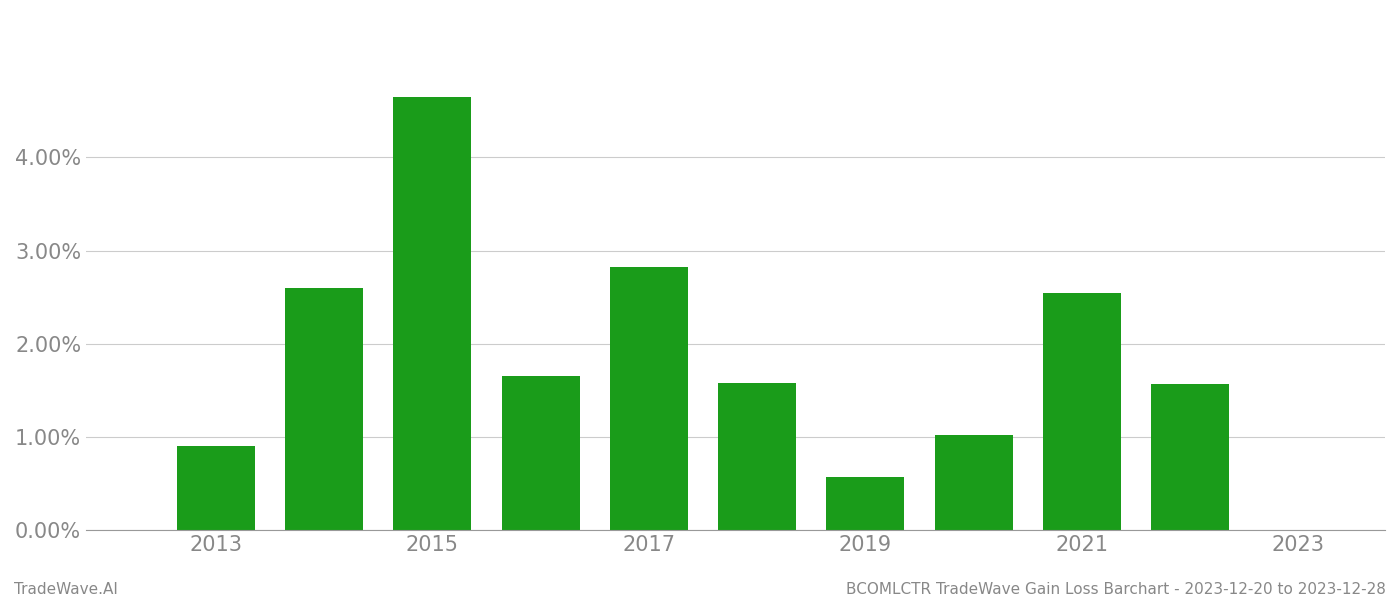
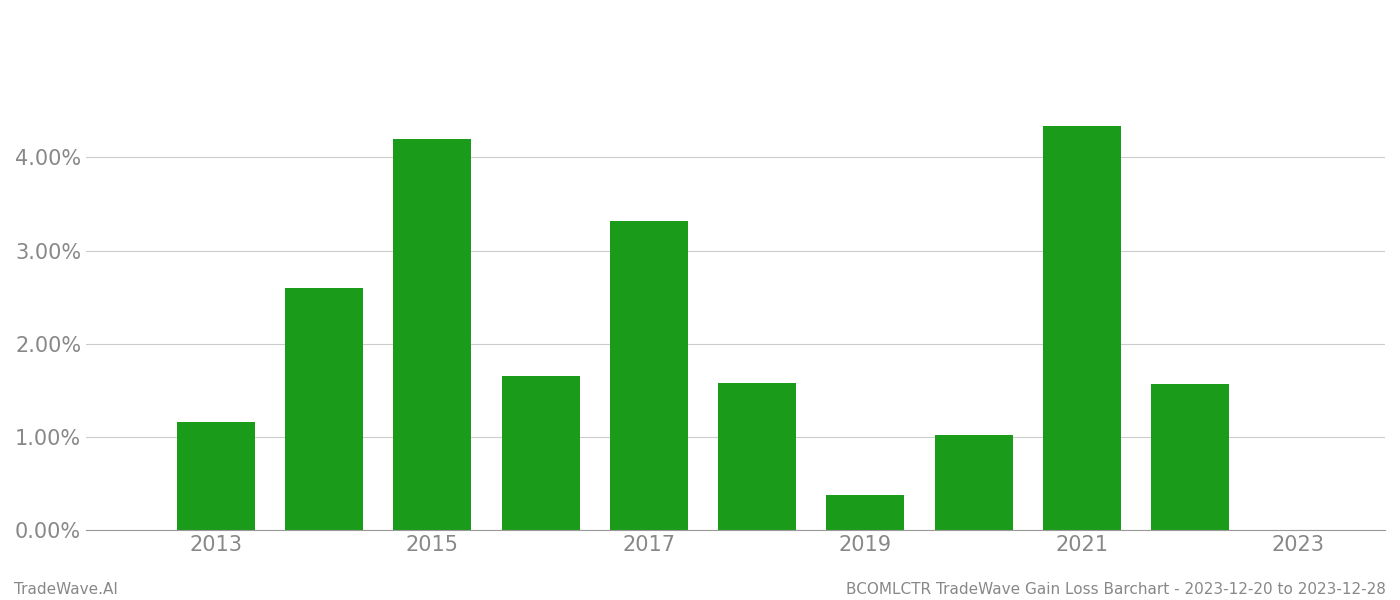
2013: 0.90% -> 1.16%
2015: 4.65% -> 4.20%
2017: 2.82% -> 3.32%
2019: 0.57% -> 0.38%
2021: 2.54% -> 4.34%
